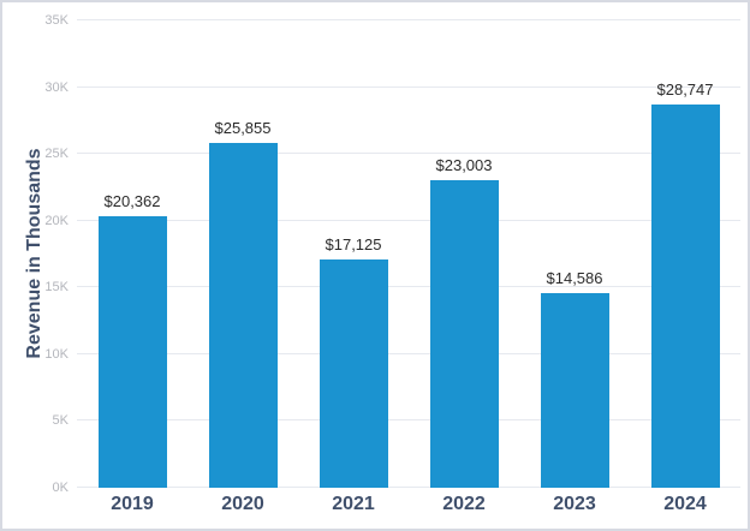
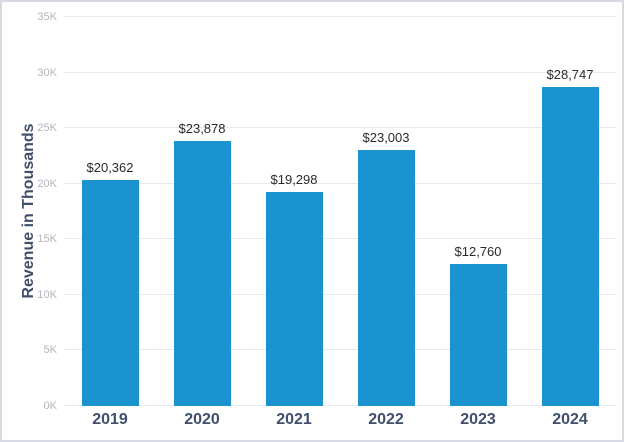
2020: $25,855 -> $23,878
2021: $17,125 -> $19,298
2023: $14,586 -> $12,760
